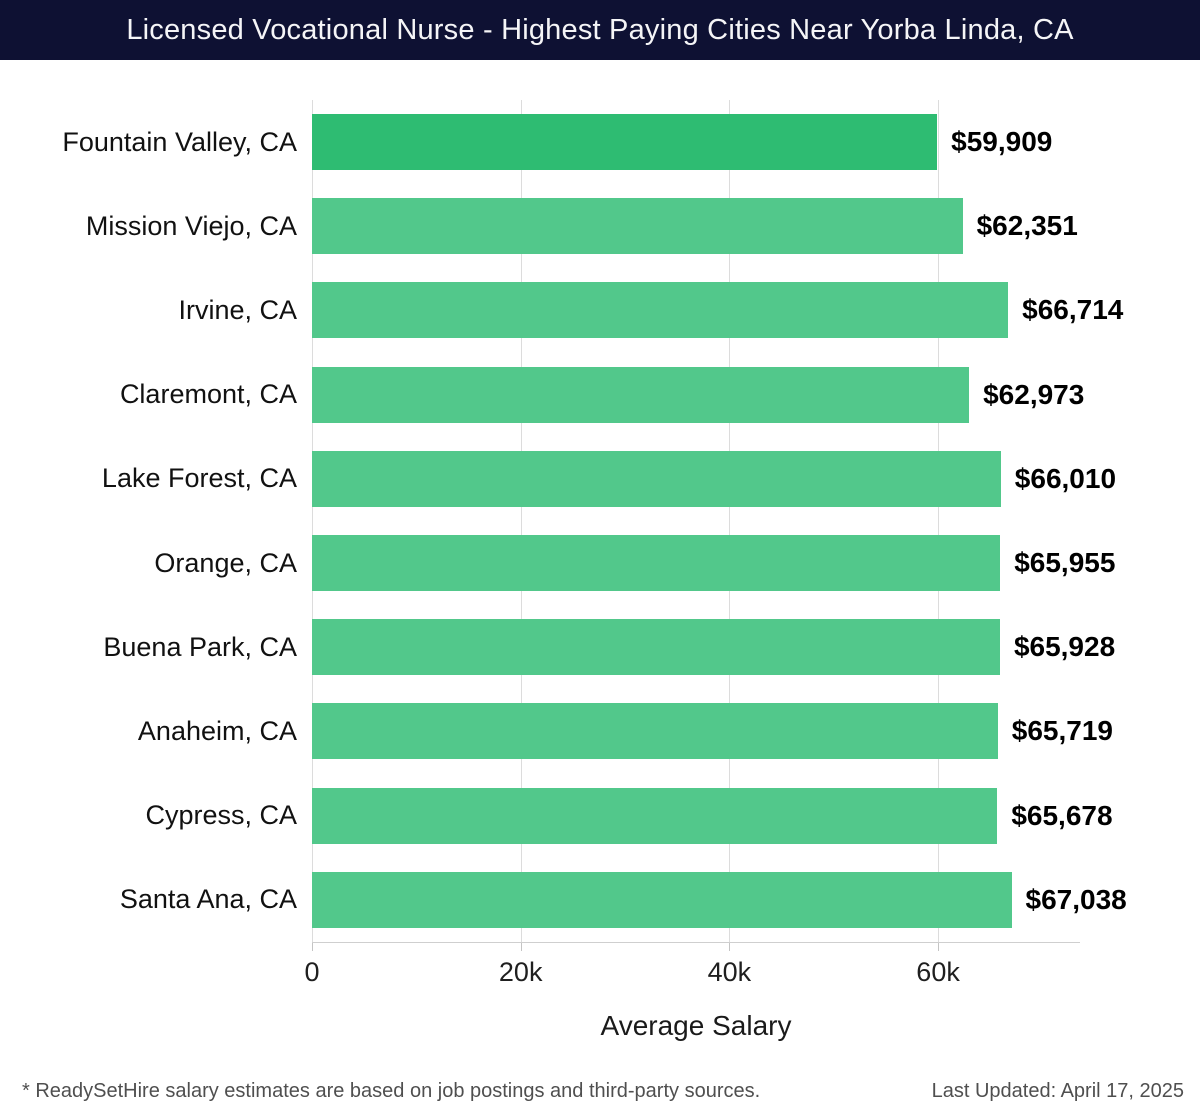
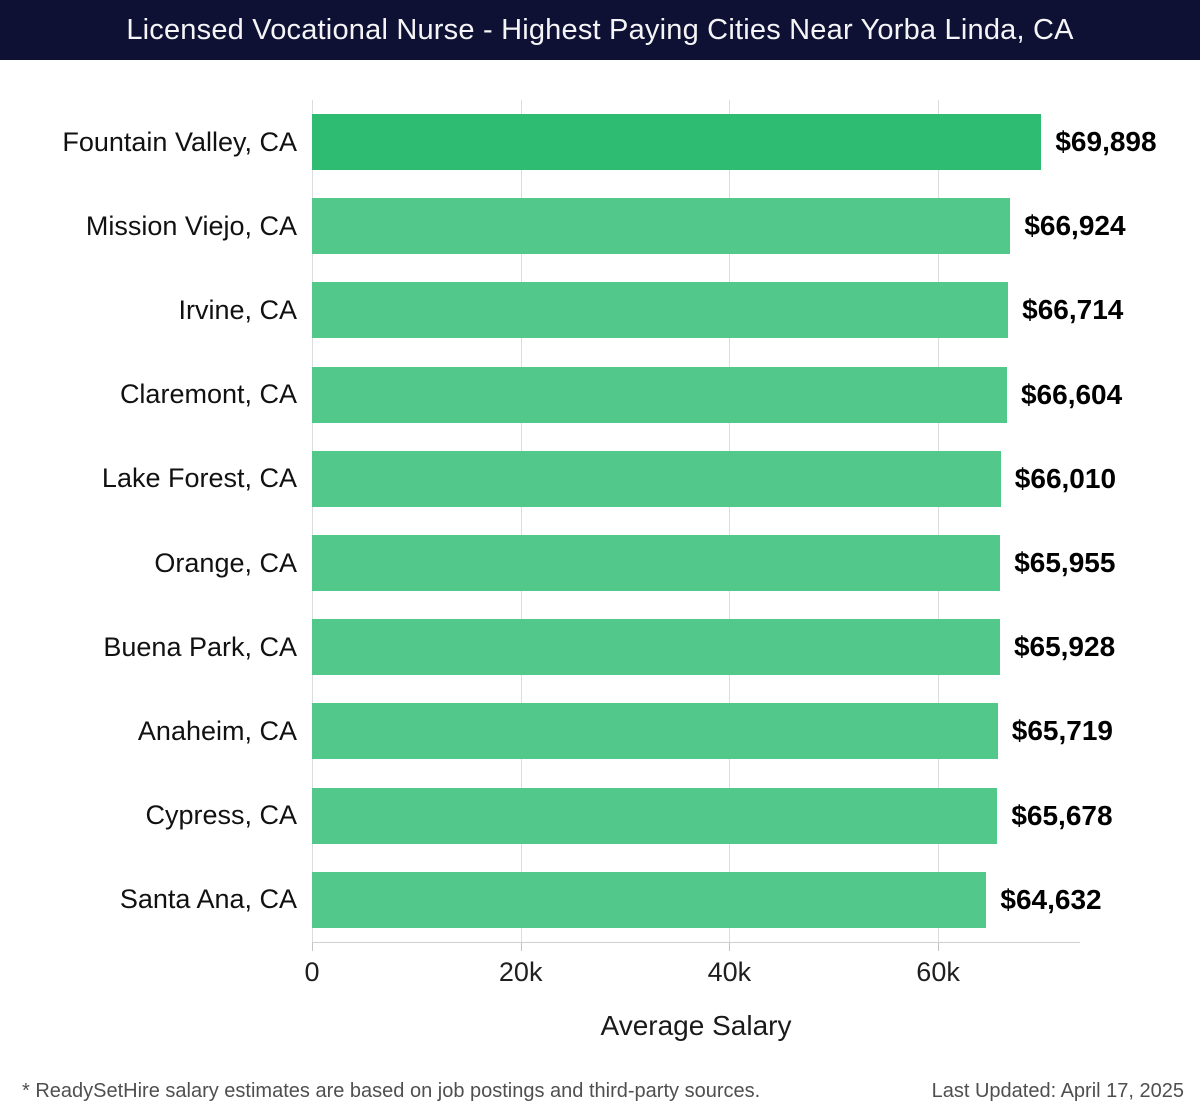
Fountain Valley, CA: $59,909 -> $69,898
Mission Viejo, CA: $62,351 -> $66,924
Claremont, CA: $62,973 -> $66,604
Santa Ana, CA: $67,038 -> $64,632
